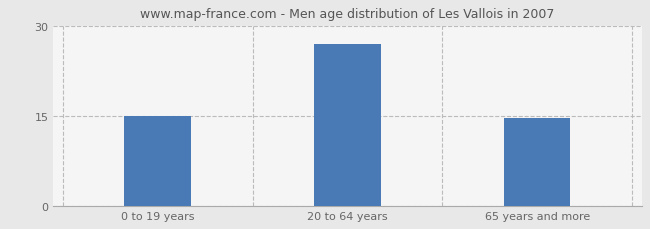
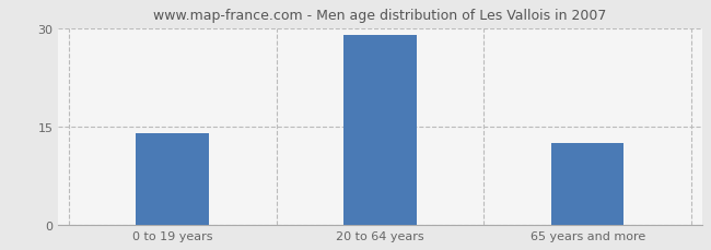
0 to 19 years: 15.0 -> 14.0
20 to 64 years: 27.0 -> 29.0
65 years and more: 14.6 -> 12.5
